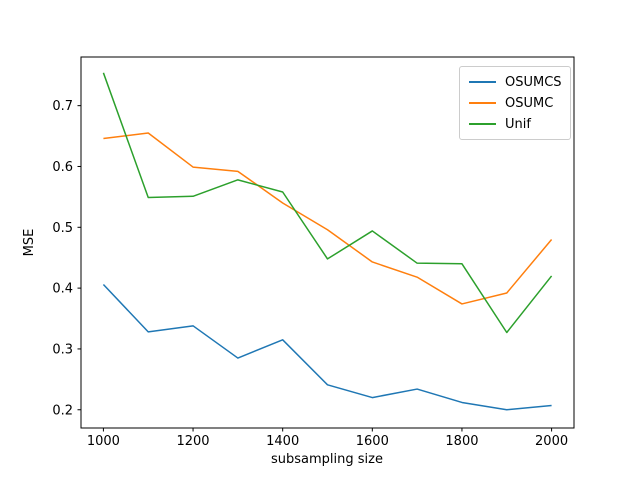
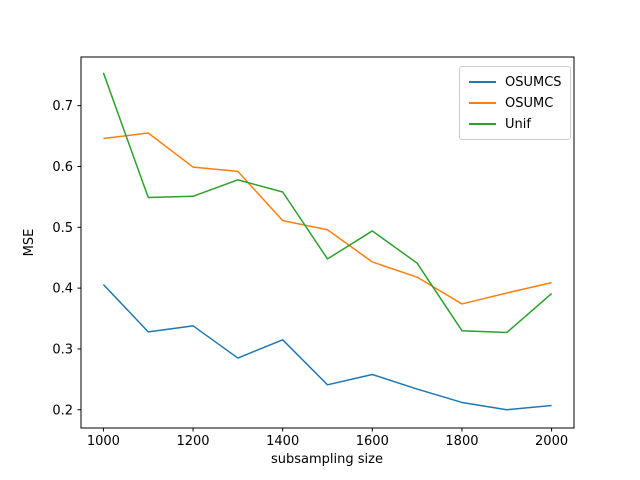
OSUMC/1400: 0.54 -> 0.51
OSUMCS/1600: 0.22 -> 0.26
Unif/1800: 0.44 -> 0.33
OSUMC/2000: 0.48 -> 0.41
Unif/2000: 0.42 -> 0.39
